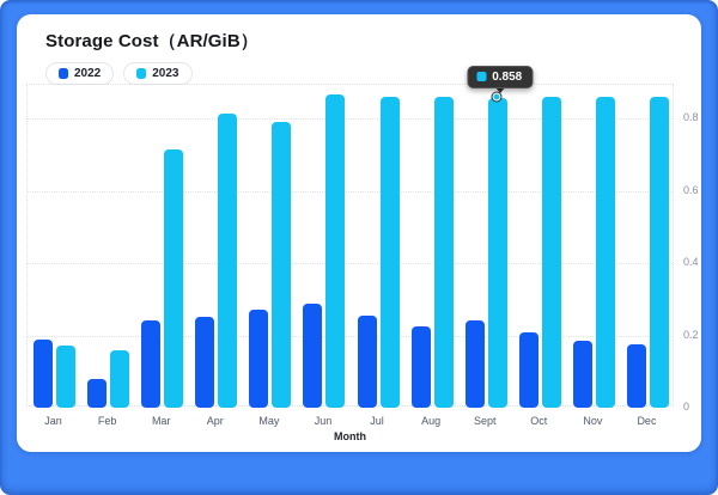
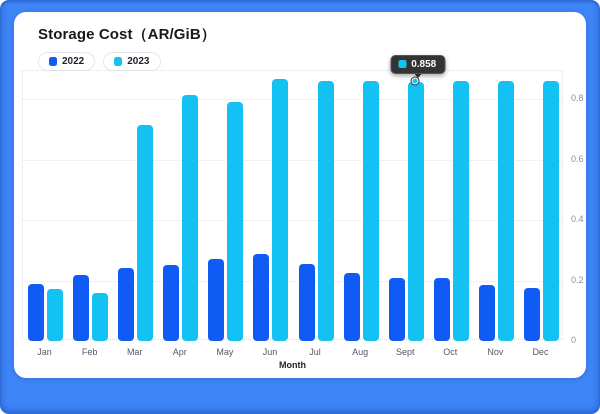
2022/Feb: 0.08 -> 0.22
2022/Sept: 0.24 -> 0.21
